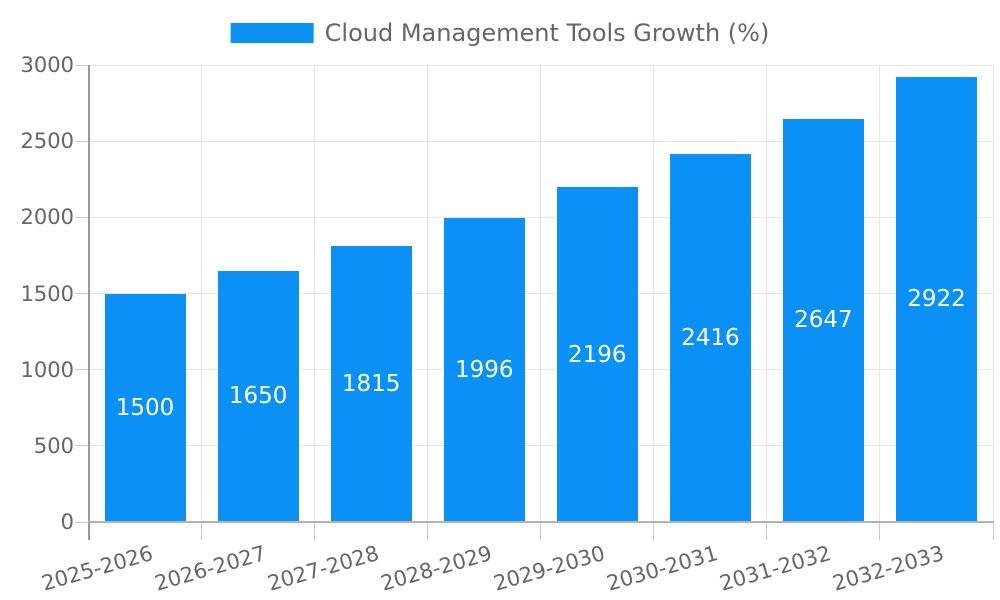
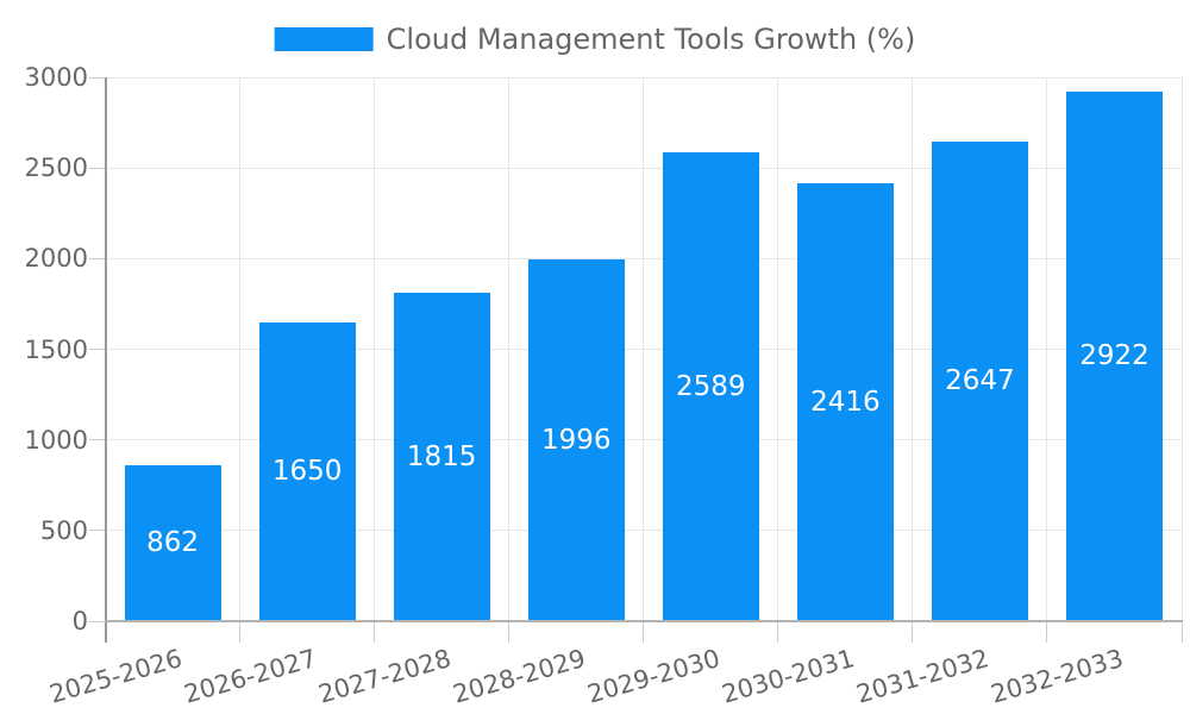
2025-2026: 1500 -> 862
2029-2030: 2196 -> 2589
